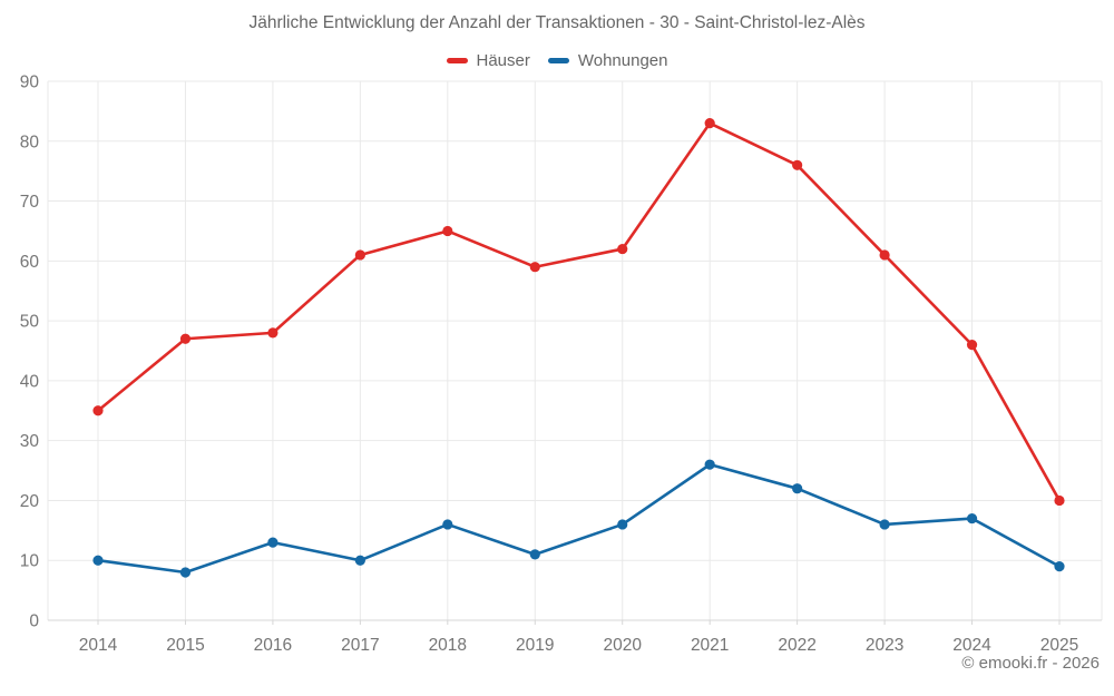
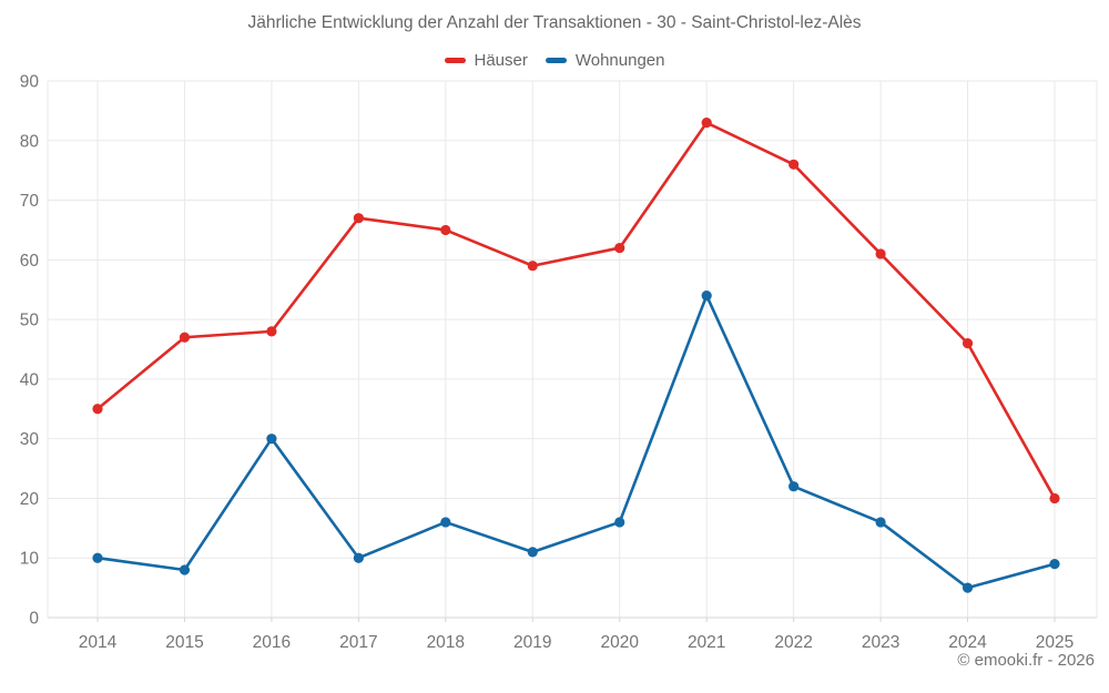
Wohnungen/2016: 13 -> 30
Häuser/2017: 61 -> 67
Wohnungen/2021: 26 -> 54
Wohnungen/2024: 17 -> 5
